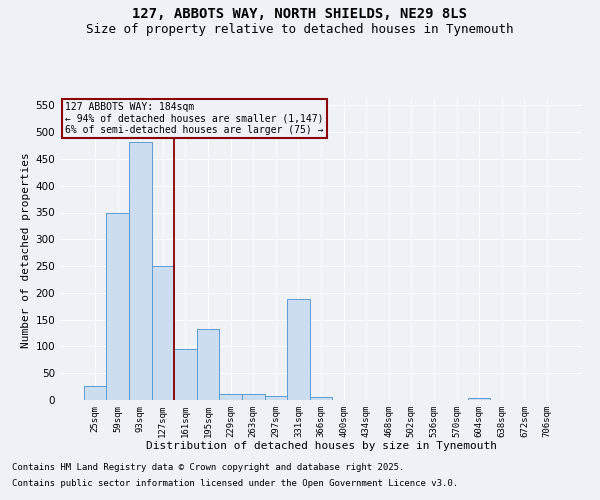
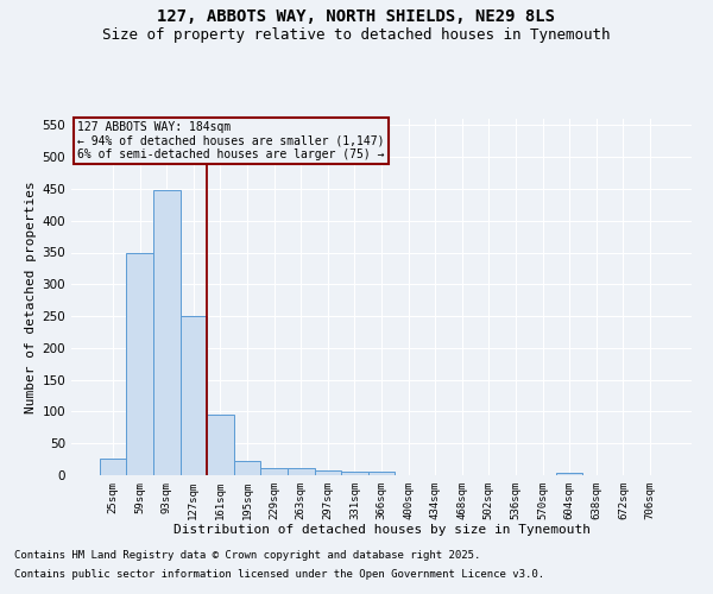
93sqm: 482 -> 448
195sqm: 132 -> 22
331sqm: 188 -> 5
